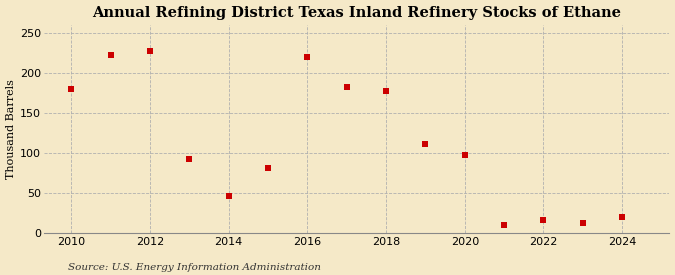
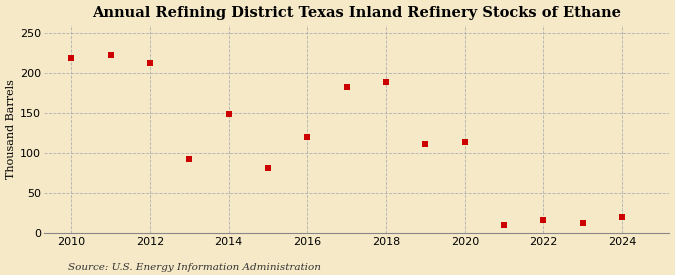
2010: 180 -> 219
2012: 228 -> 213
2014: 46 -> 149
2016: 220 -> 120
2018: 178 -> 189
2020: 98 -> 114
